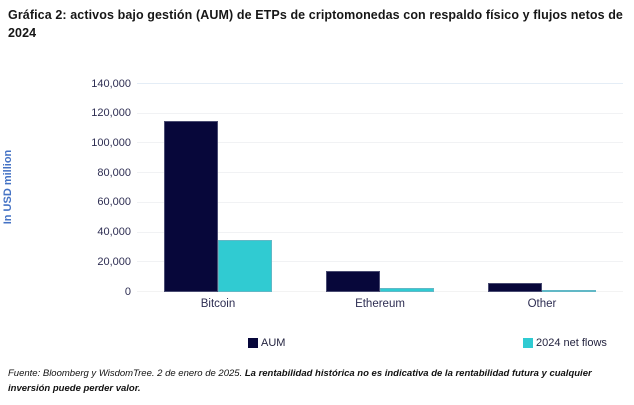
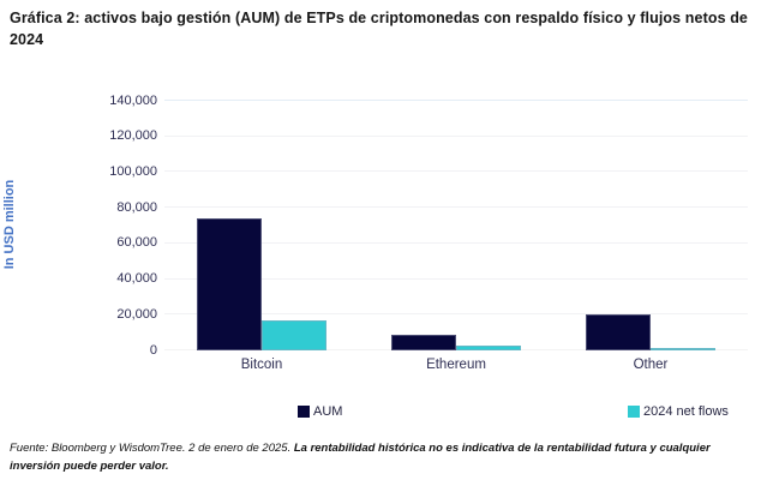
AUM/Bitcoin: 115000 -> 74000
2024 net flows/Bitcoin: 35000 -> 17000
AUM/Ethereum: 14000 -> 9000
AUM/Other: 6000 -> 20000
